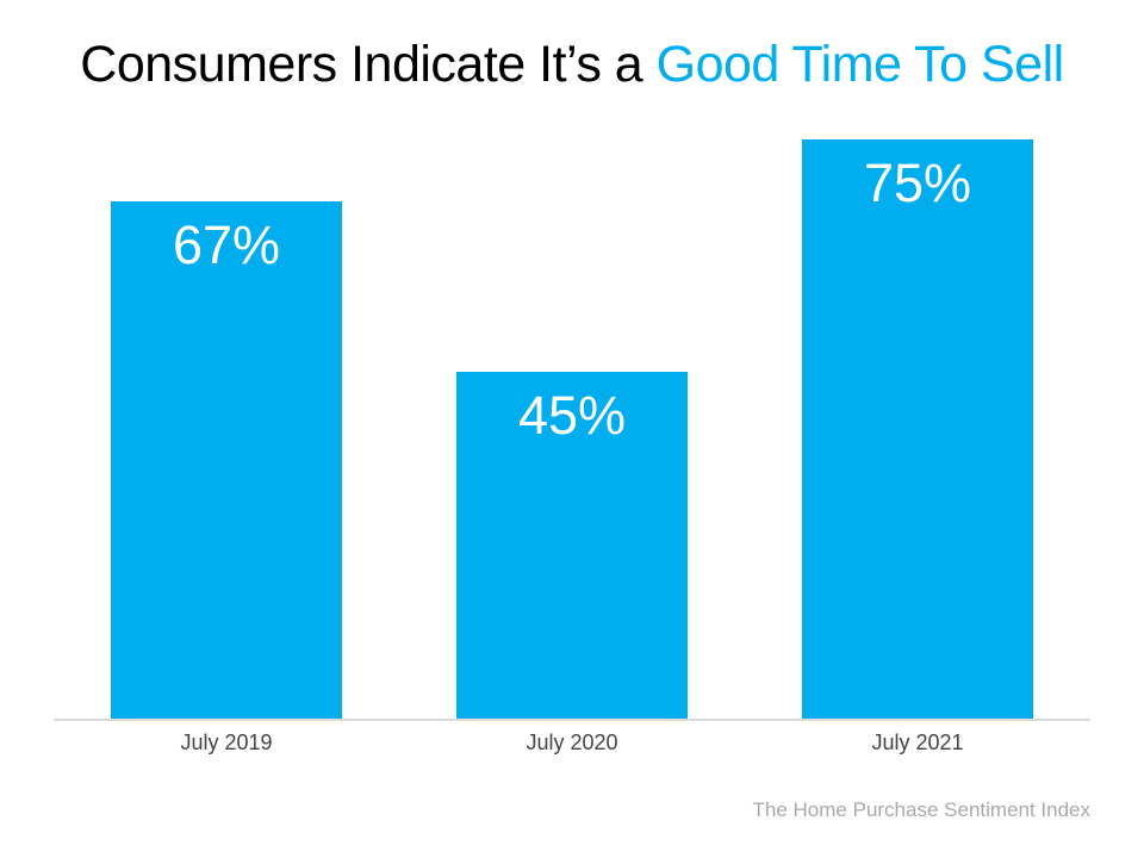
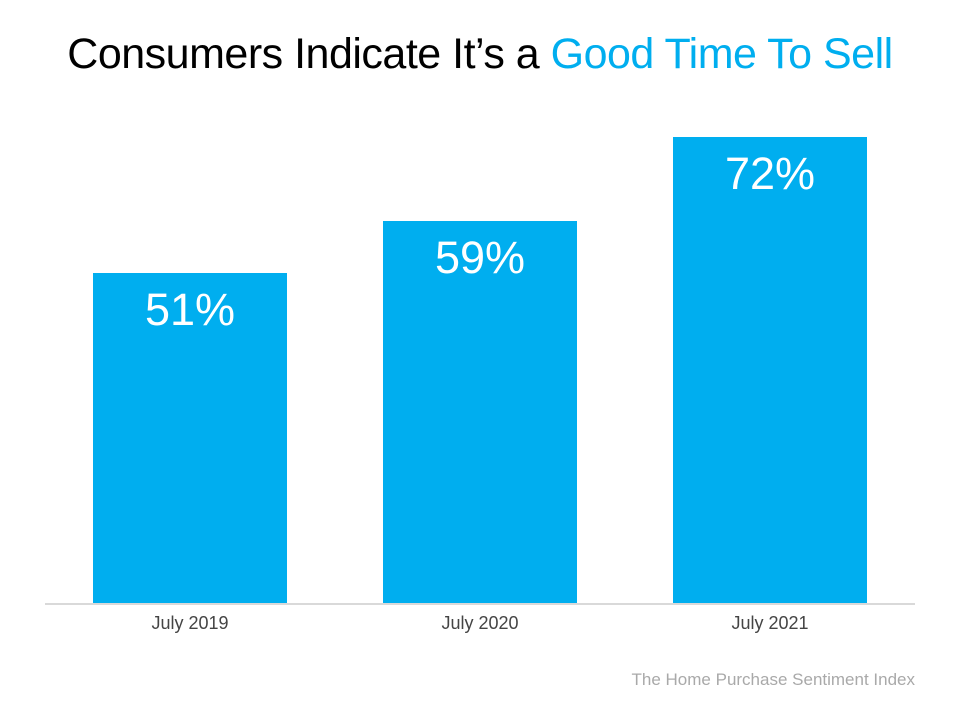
July 2019: 67% -> 51%
July 2020: 45% -> 59%
July 2021: 75% -> 72%
